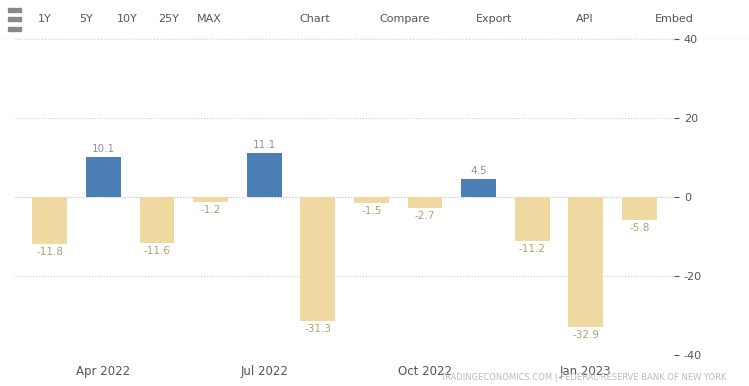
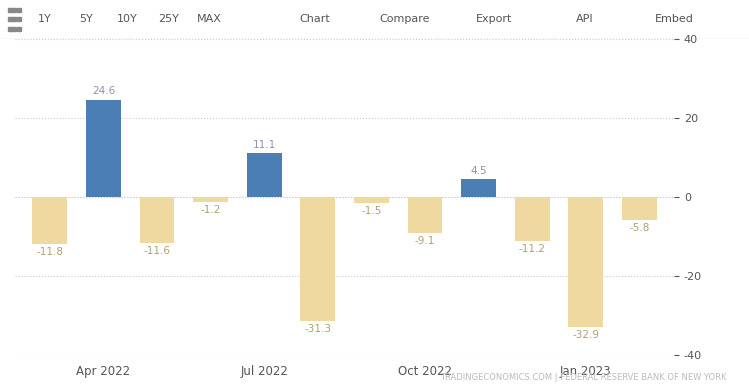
Apr 2022: 10.1 -> 24.6
Oct 2022: -2.7 -> -9.1
